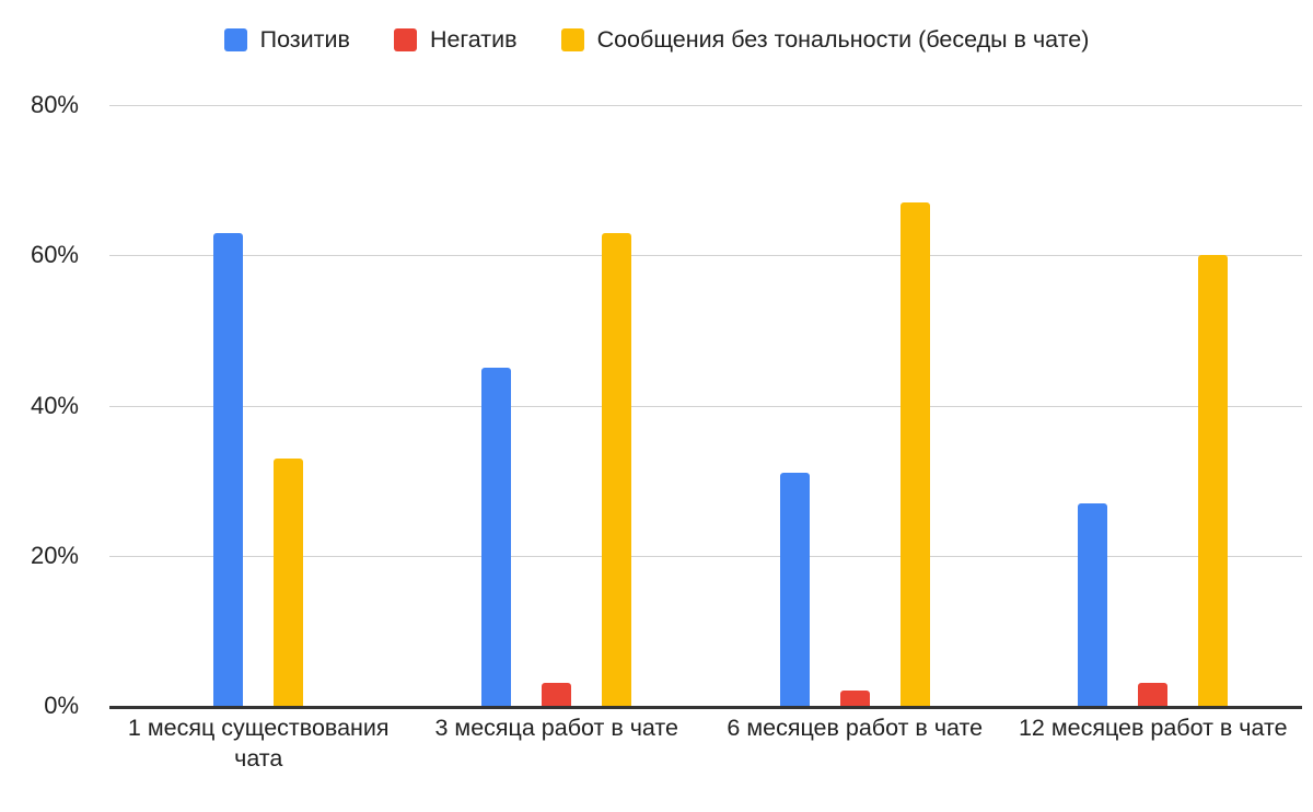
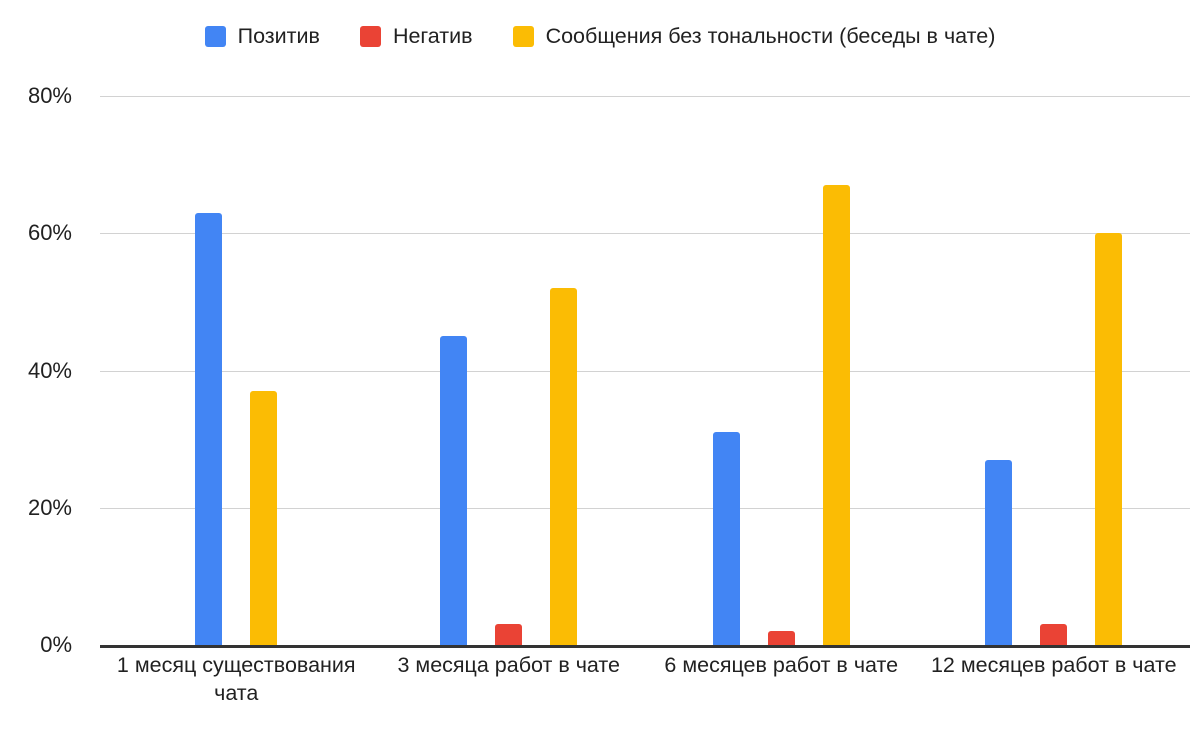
Сообщения без тональности (беседы в чате)/1 месяц существования чата: 33% -> 37%
Сообщения без тональности (беседы в чате)/3 месяца работ в чате: 63% -> 52%
